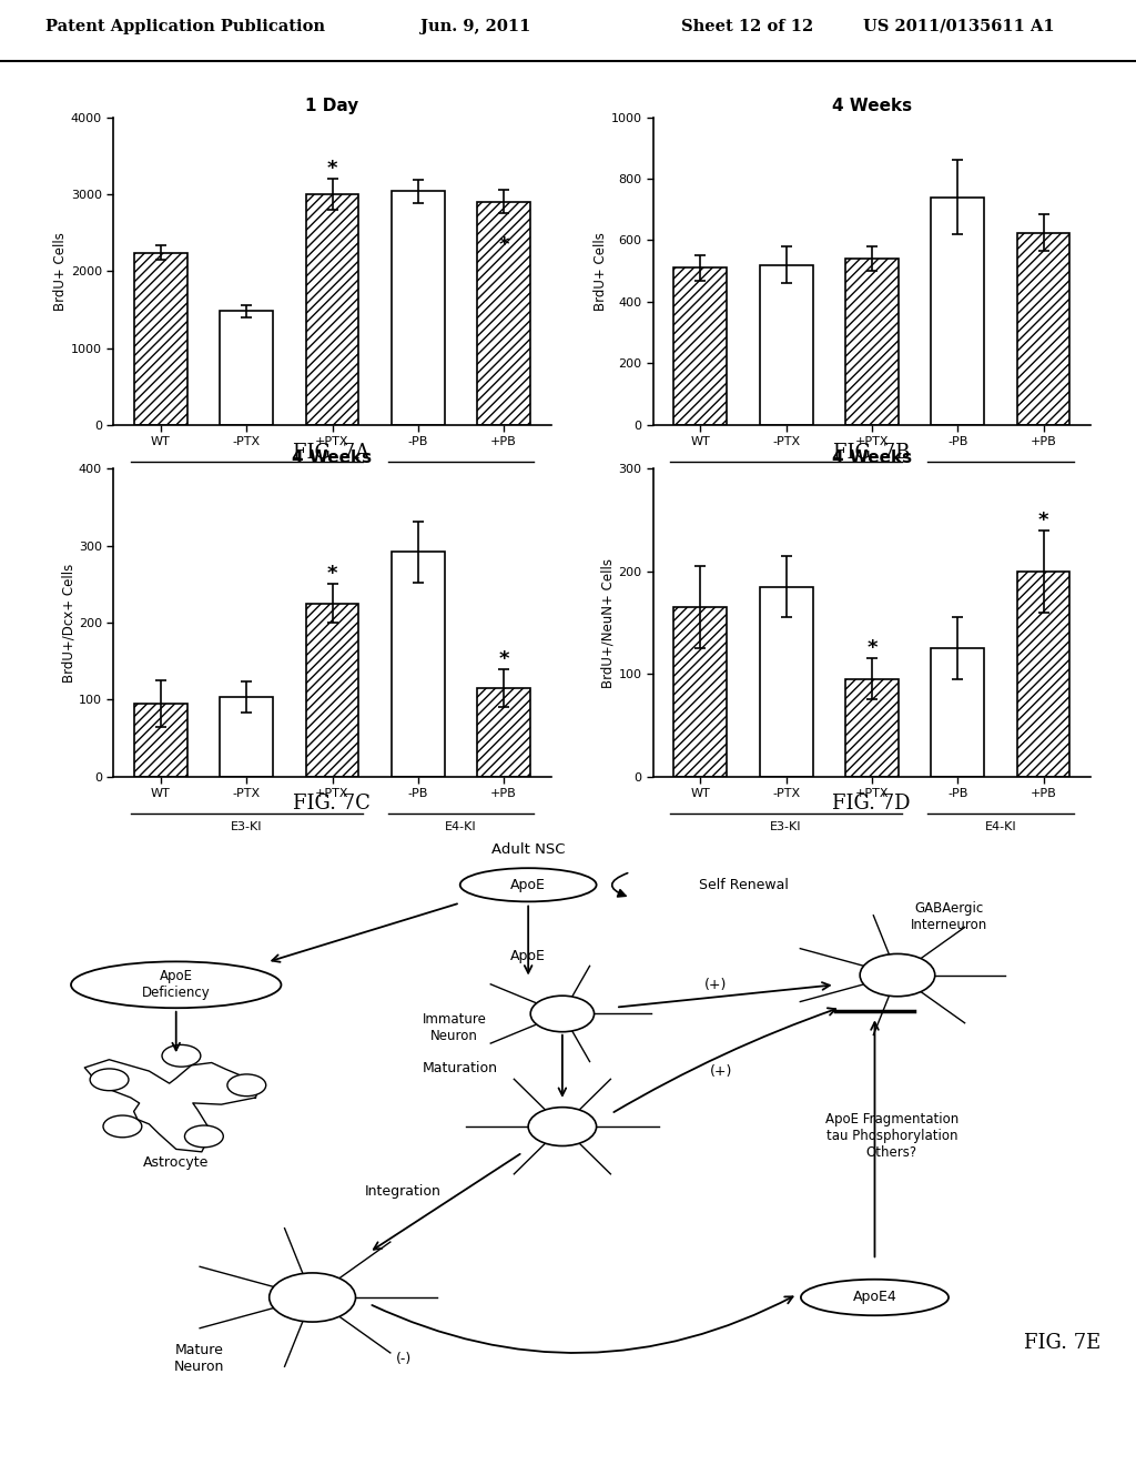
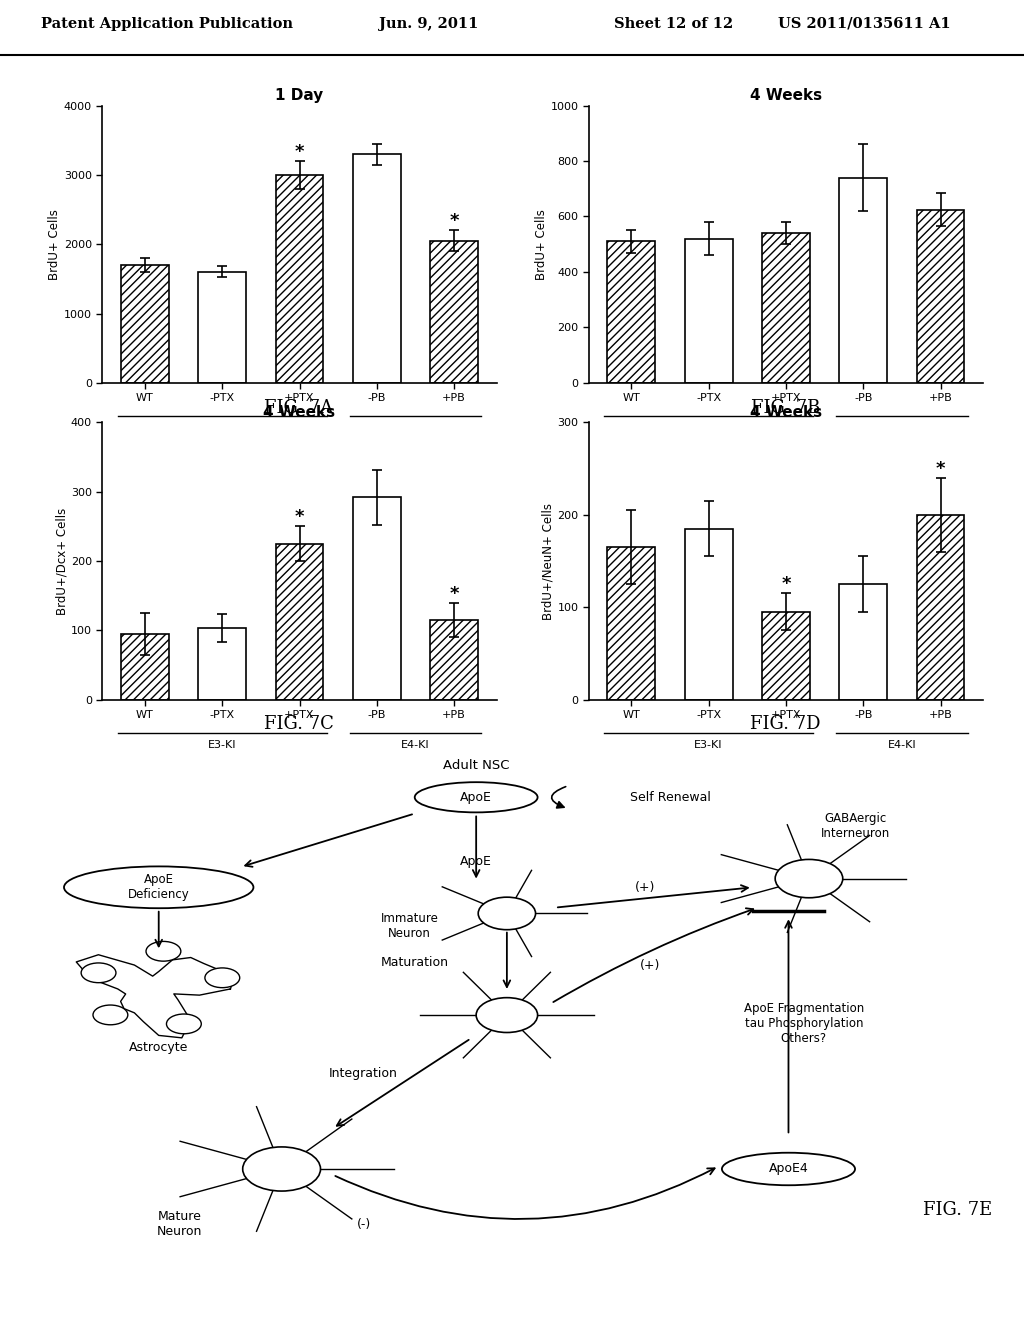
1 Day/WT: 2240 -> 1700
1 Day/-PTX: 1480 -> 1600
1 Day/-PB: 3040 -> 3300
1 Day/+PB: 2900 -> 2050
